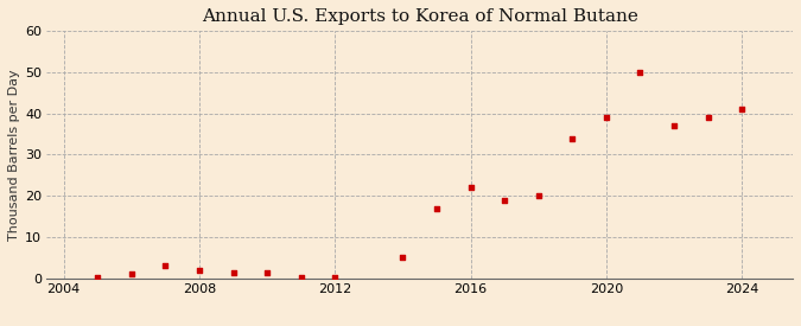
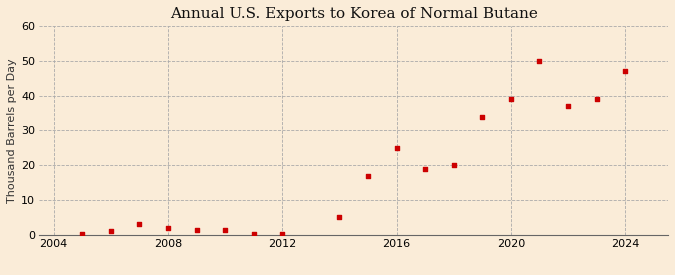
2016: 22.0 -> 25.0
2024: 41.0 -> 47.0
